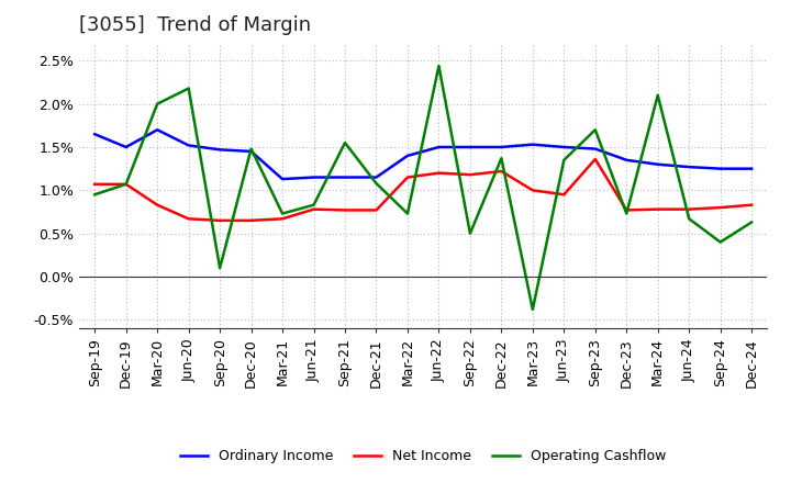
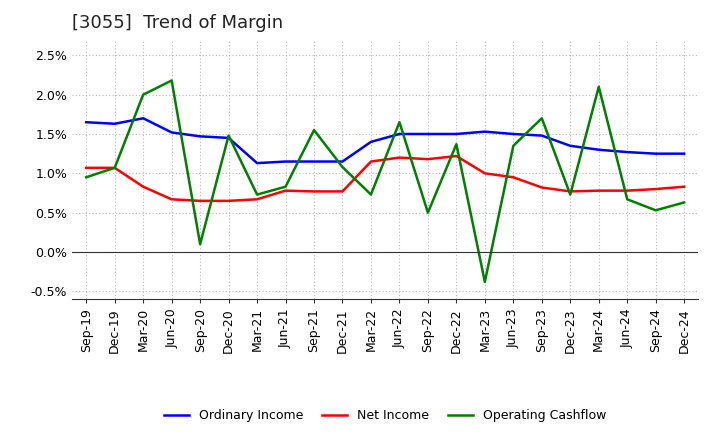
Ordinary Income/Dec-19: 1.50% -> 1.63%
Operating Cashflow/Jun-22: 2.44% -> 1.65%
Net Income/Sep-23: 1.36% -> 0.82%
Operating Cashflow/Sep-24: 0.40% -> 0.53%
